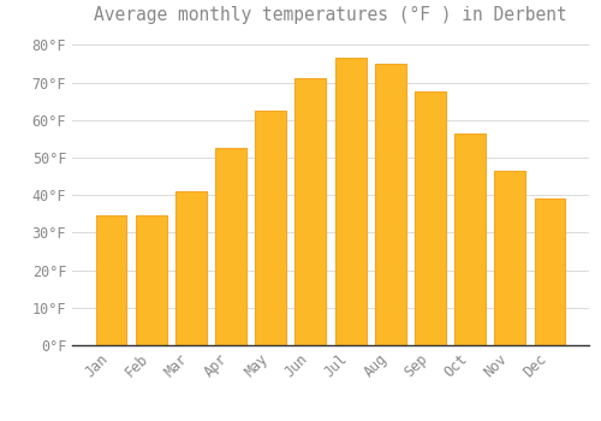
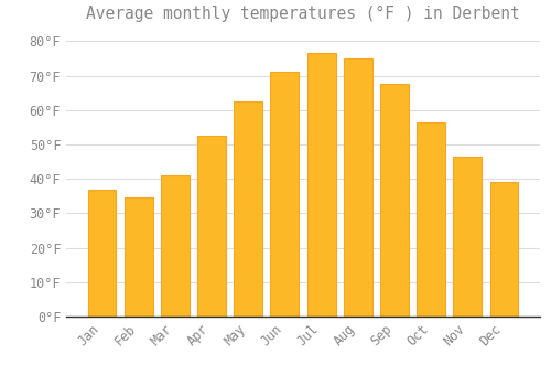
Jan: 34.5°F -> 37.0°F
